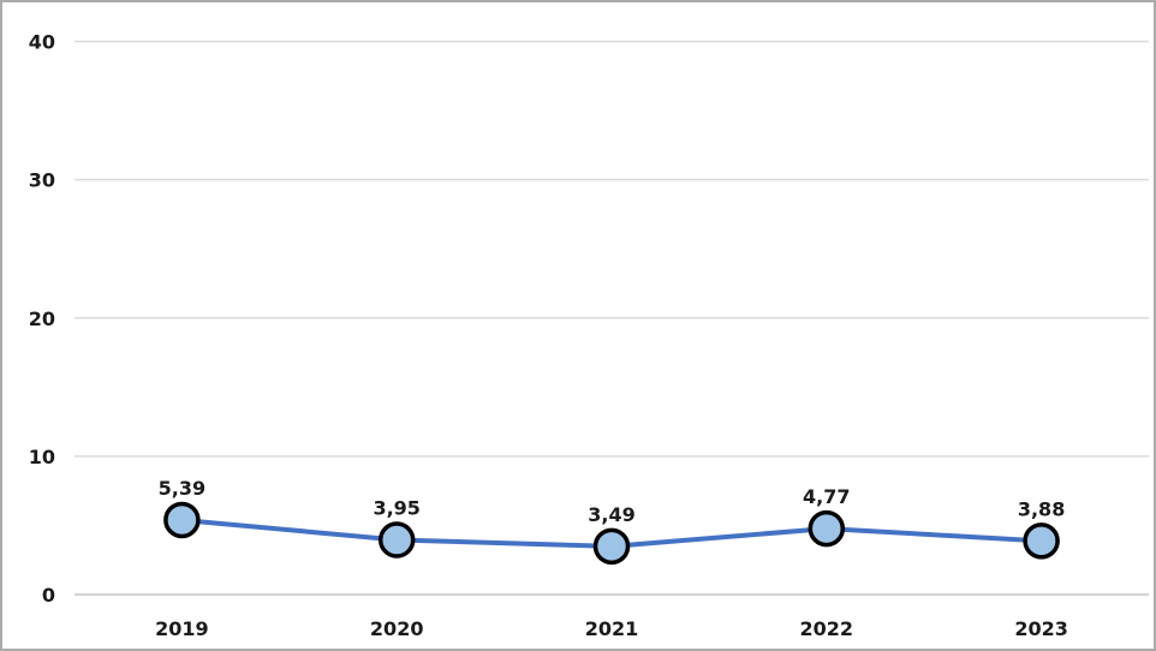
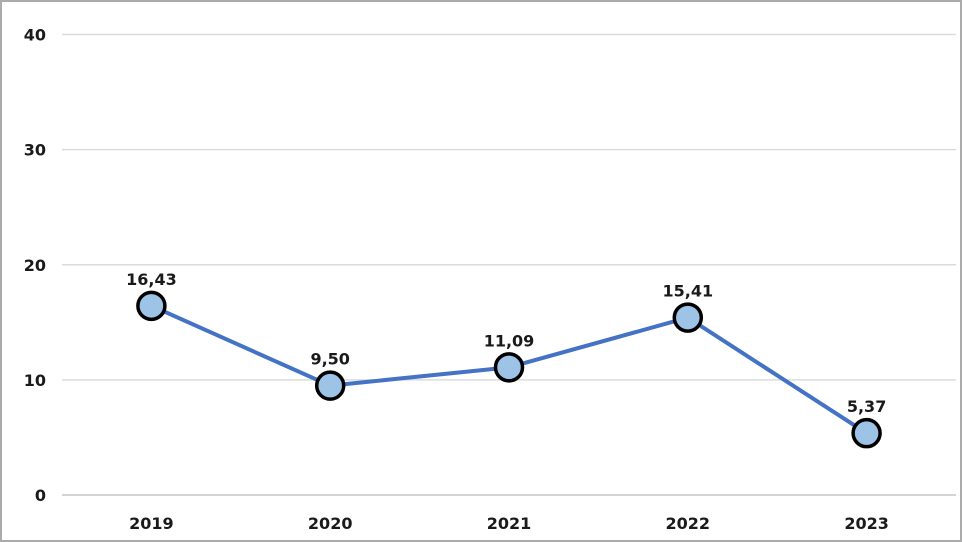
2019: 5,39 -> 16,43
2020: 3,95 -> 9,50
2021: 3,49 -> 11,09
2022: 4,77 -> 15,41
2023: 3,88 -> 5,37
